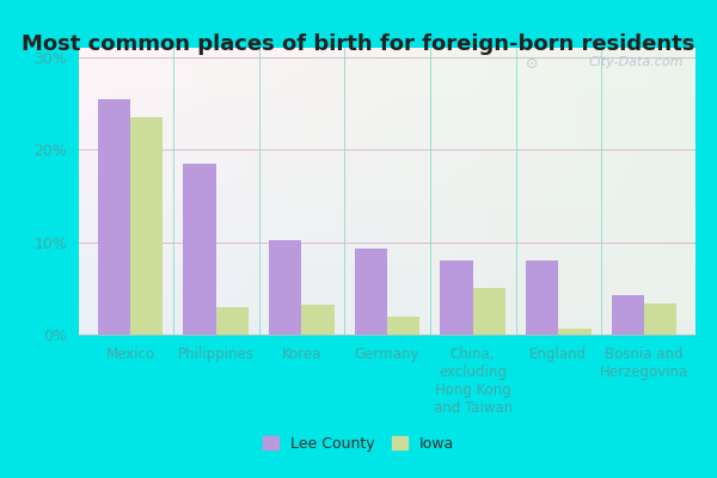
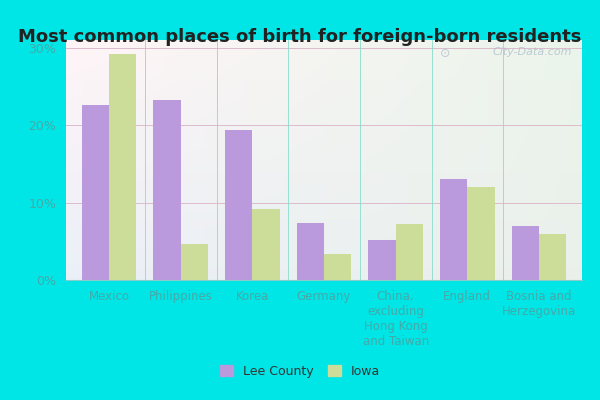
Lee County/Mexico: 25.5% -> 22.6%
Iowa/Mexico: 23.5% -> 29.2%
Lee County/Philippines: 18.5% -> 23.2%
Iowa/Philippines: 3.0% -> 4.6%
Lee County/Korea: 10.2% -> 19.4%
Iowa/Korea: 3.2% -> 9.2%
Lee County/Germany: 9.3% -> 7.4%
Iowa/Germany: 2.0% -> 3.4%
Lee County/China, excluding Hong Kong and Taiwan: 8.0% -> 5.2%
Iowa/China, excluding Hong Kong and Taiwan: 5.0% -> 7.2%
Lee County/England: 8.0% -> 13.0%
Iowa/England: 0.7% -> 12.0%
Lee County/Bosnia and Herzegovina: 4.3% -> 7.0%
Iowa/Bosnia and Herzegovina: 3.3% -> 6.0%
